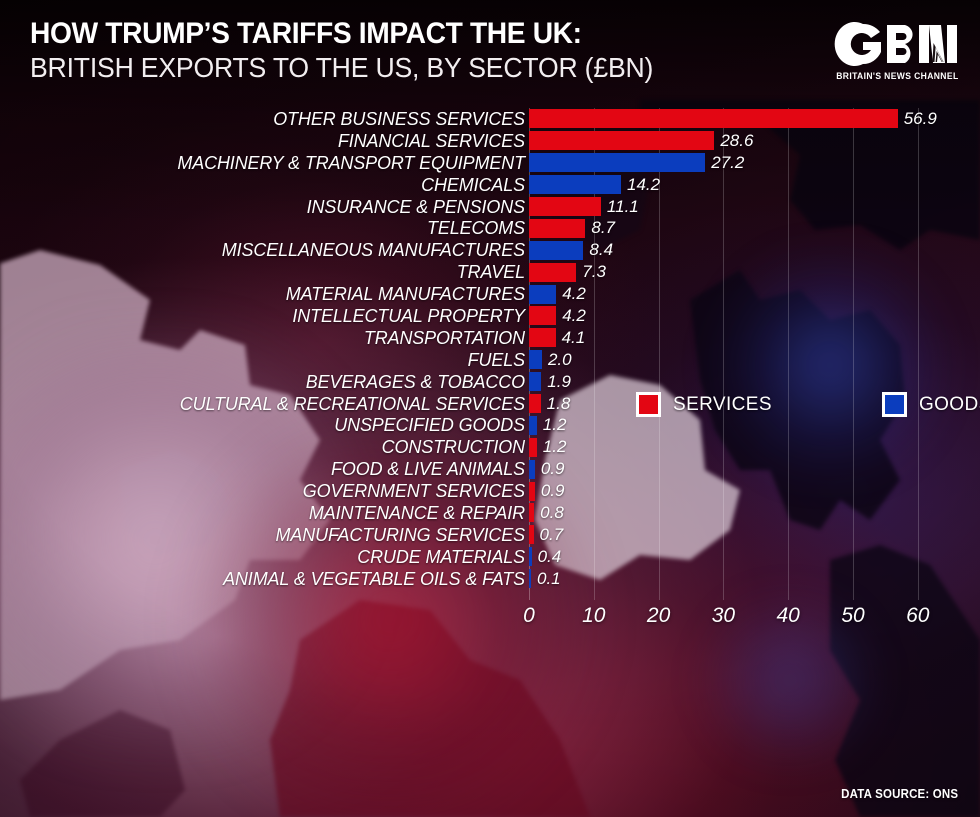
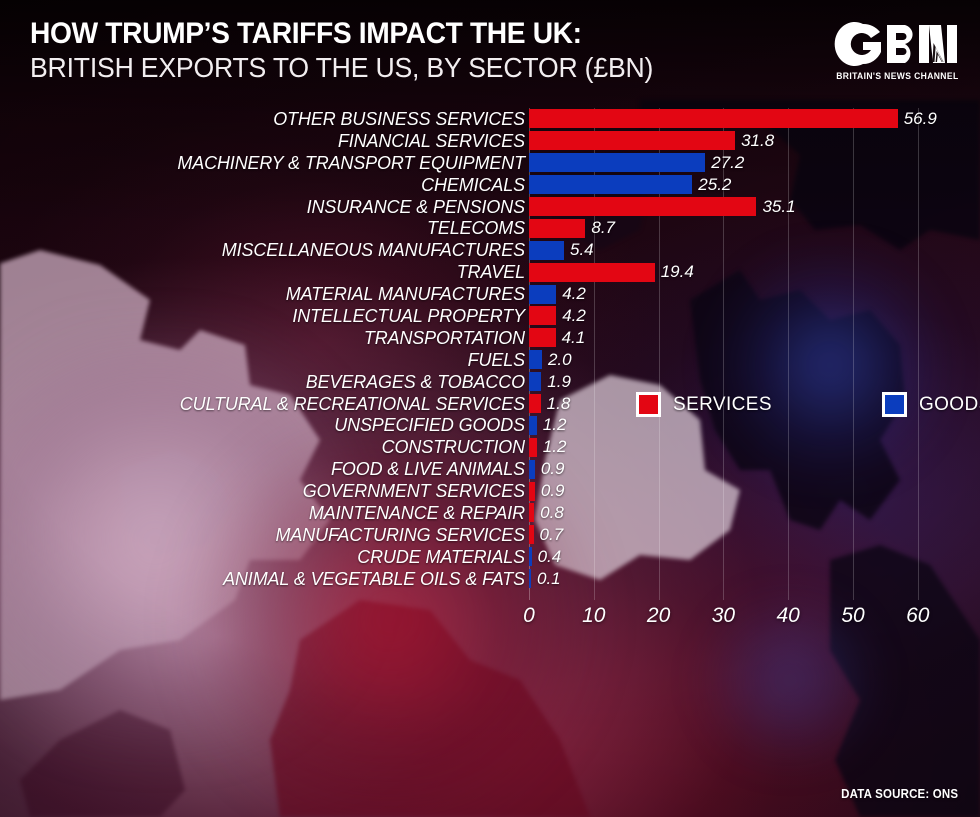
FINANCIAL SERVICES: 28.6 -> 31.8
CHEMICALS: 14.2 -> 25.2
INSURANCE & PENSIONS: 11.1 -> 35.1
MISCELLANEOUS MANUFACTURES: 8.4 -> 5.4
TRAVEL: 7.3 -> 19.4
